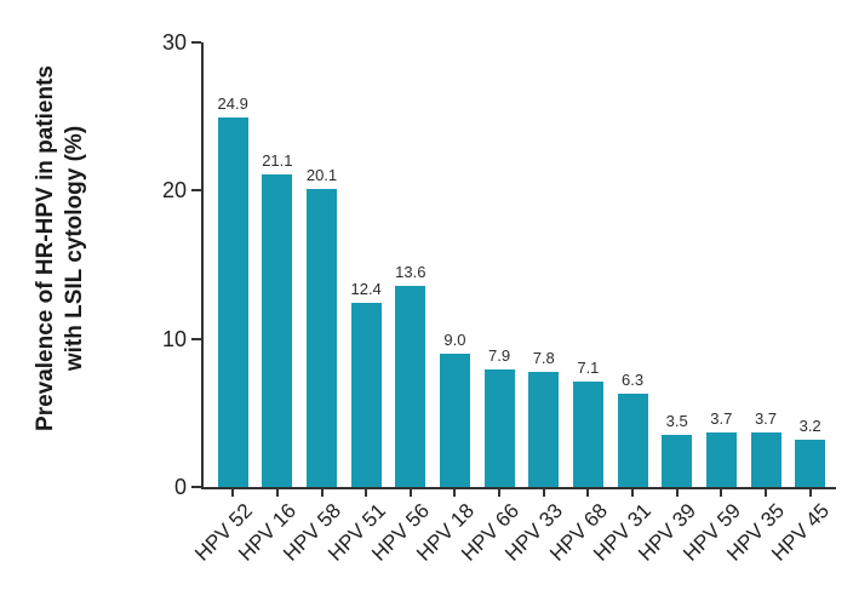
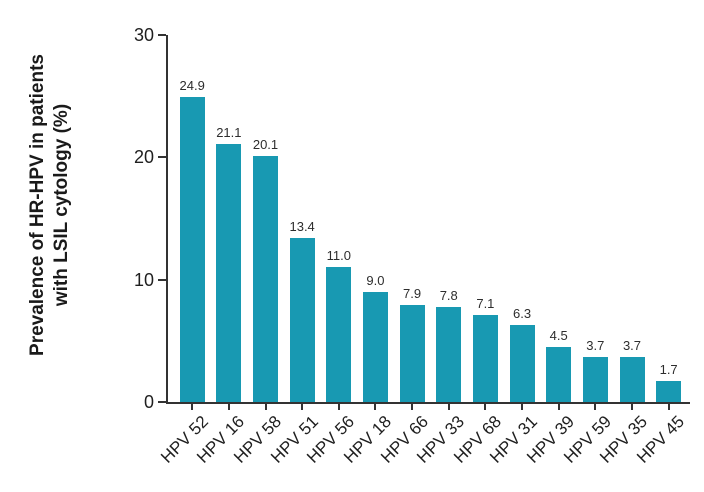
HPV 51: 12.4 -> 13.4
HPV 56: 13.6 -> 11.0
HPV 39: 3.5 -> 4.5
HPV 45: 3.2 -> 1.7
